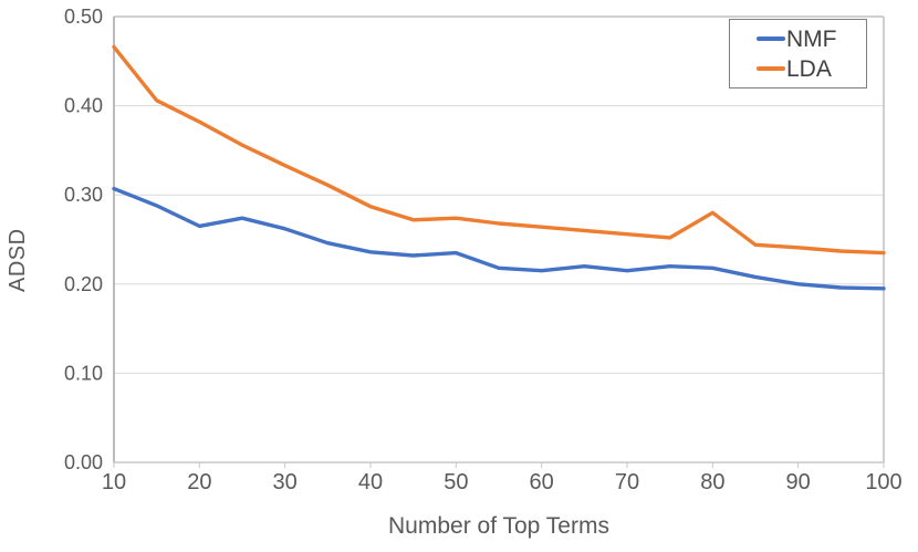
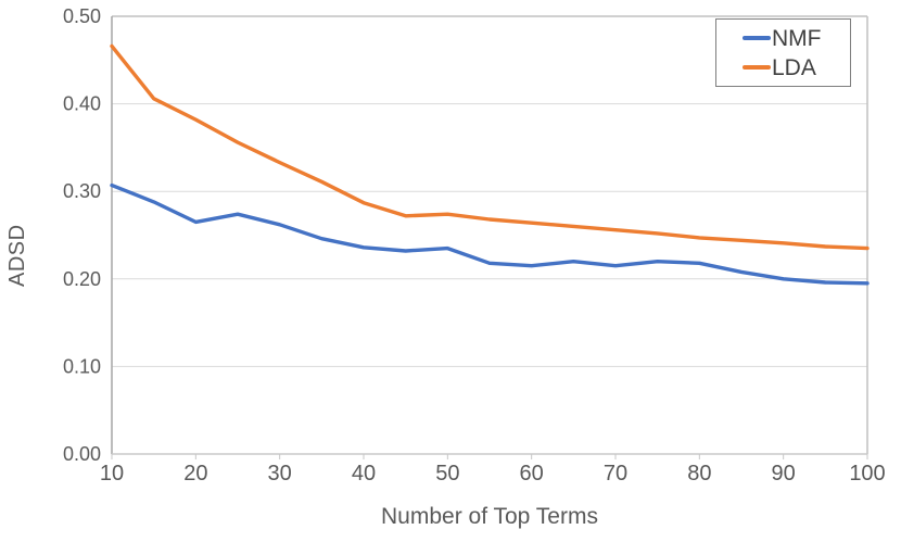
LDA/80: 0.28 -> 0.25
